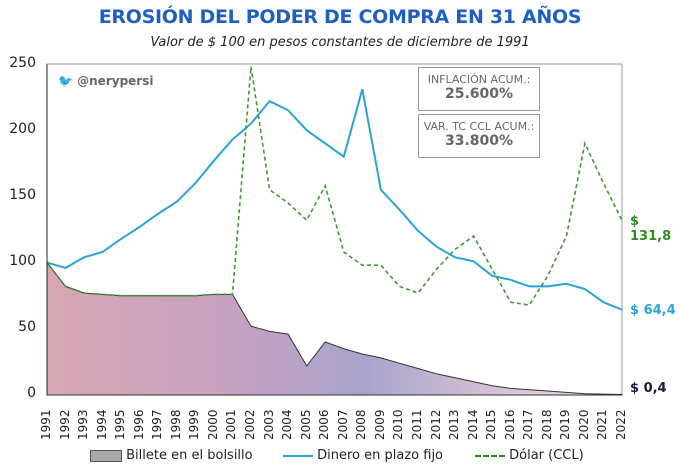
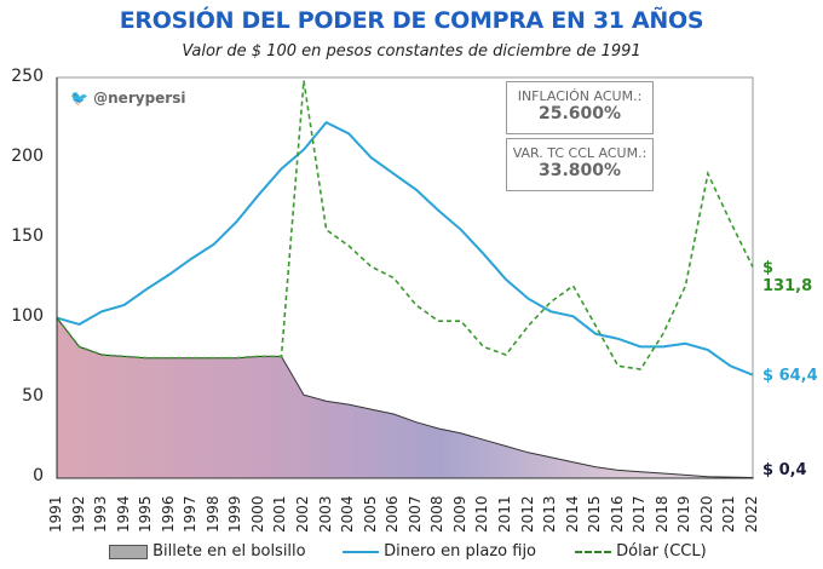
Billete en el bolsillo/2005: 22 -> 43
Dólar (CCL)/2006: 158 -> 125
Dinero en plazo fijo/2008: 231 -> 167
